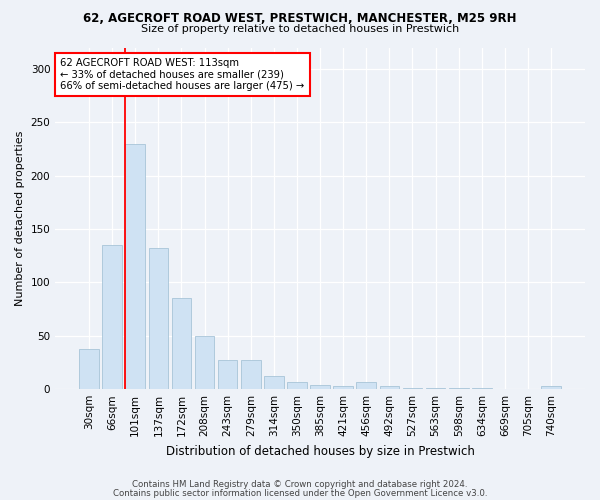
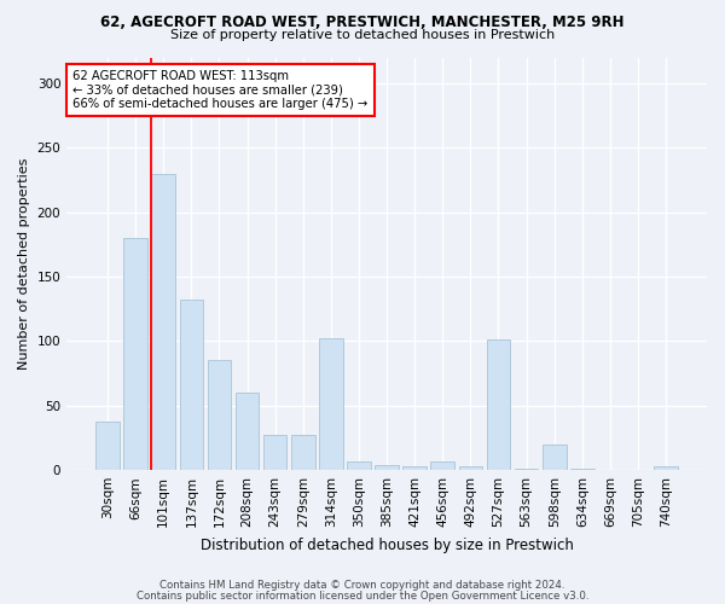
66sqm: 135 -> 180
208sqm: 50 -> 60
314sqm: 12 -> 102
527sqm: 1 -> 101
598sqm: 1 -> 20
